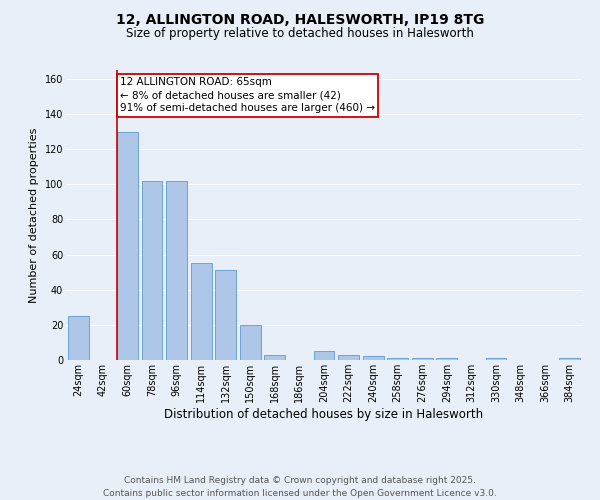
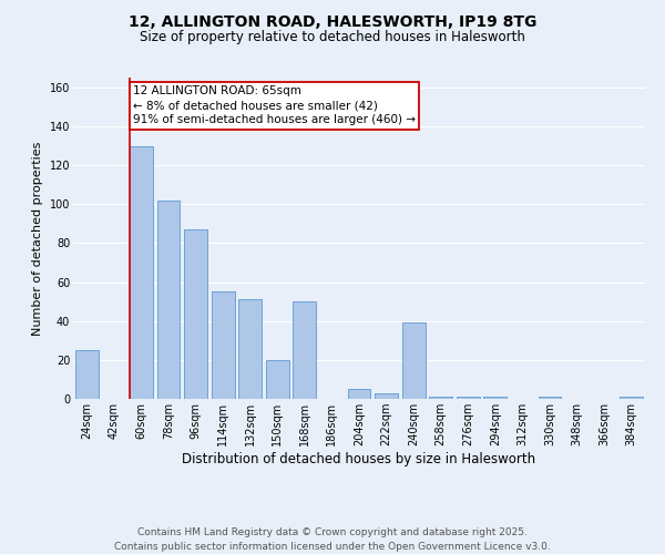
96sqm: 102 -> 87
168sqm: 3 -> 50
240sqm: 2 -> 39
